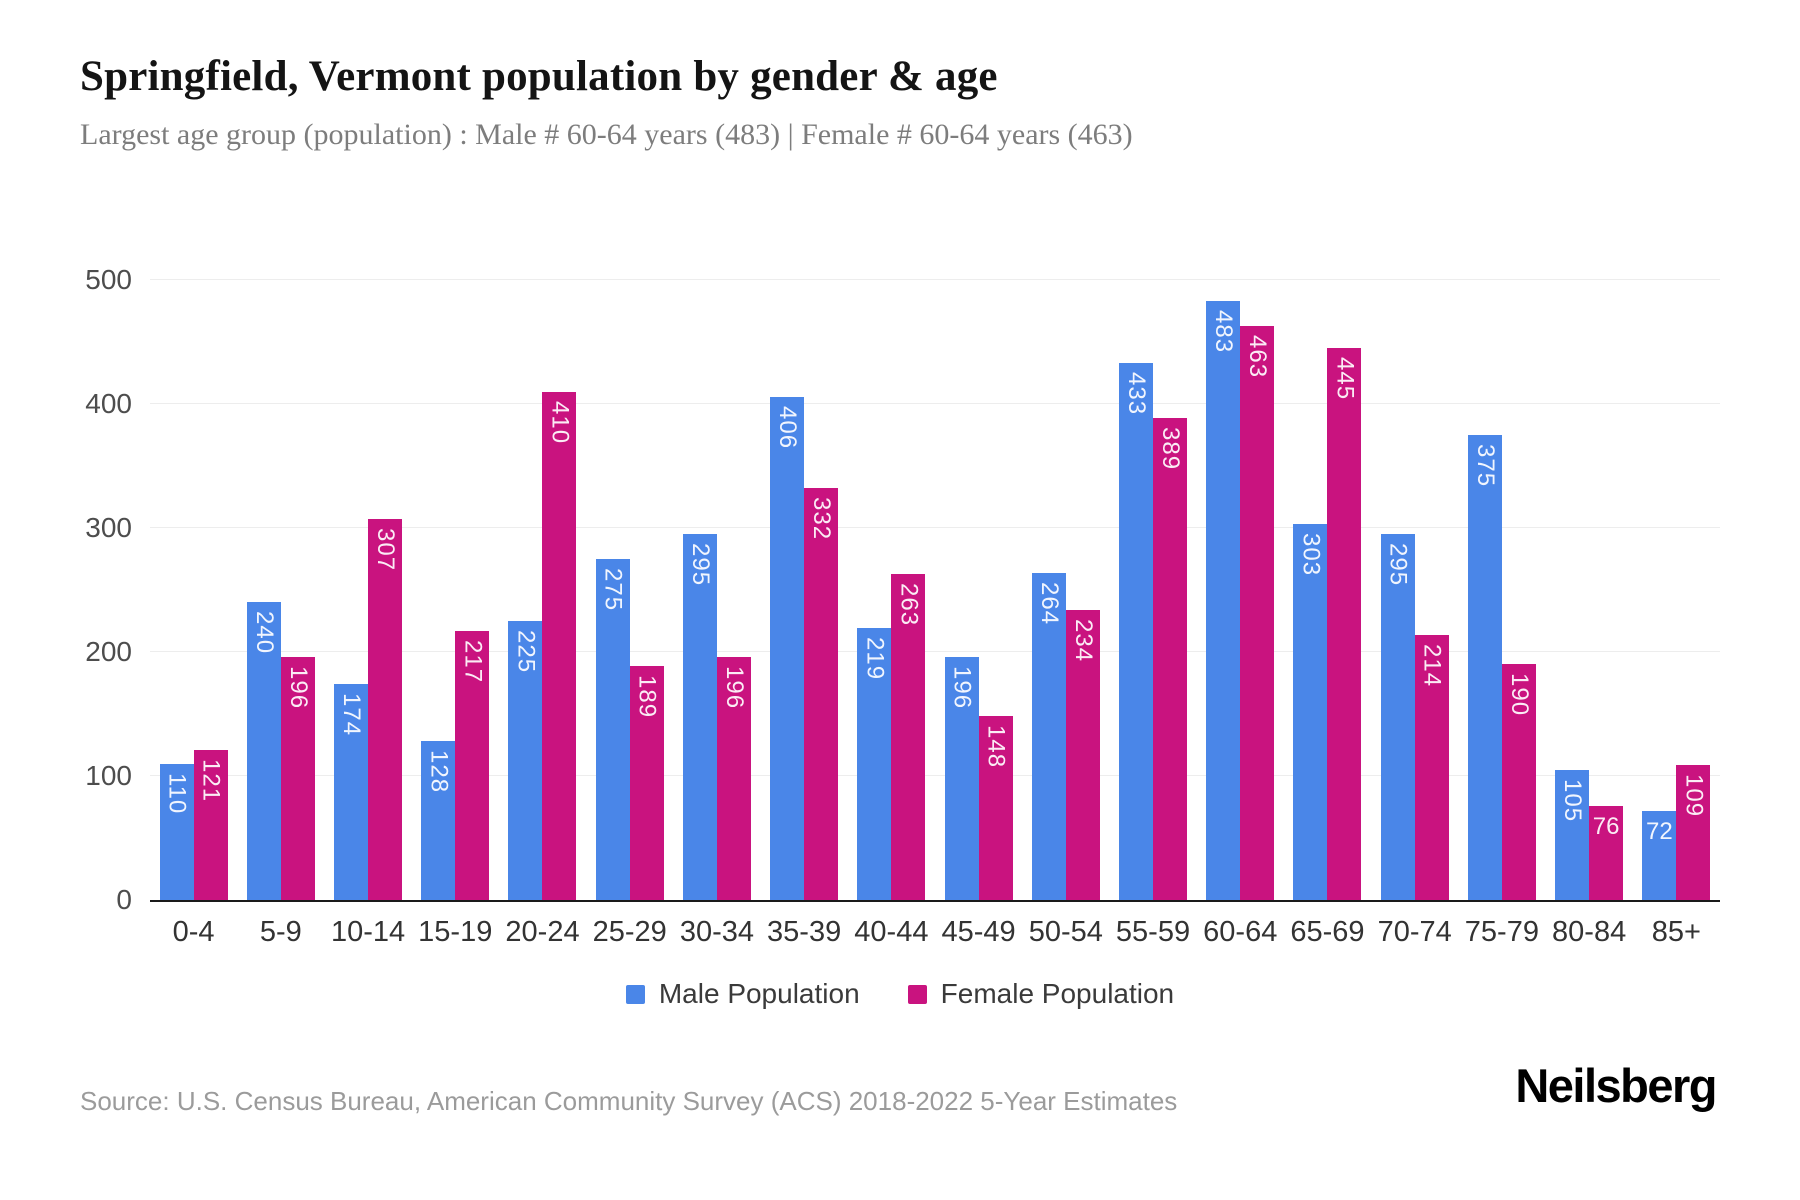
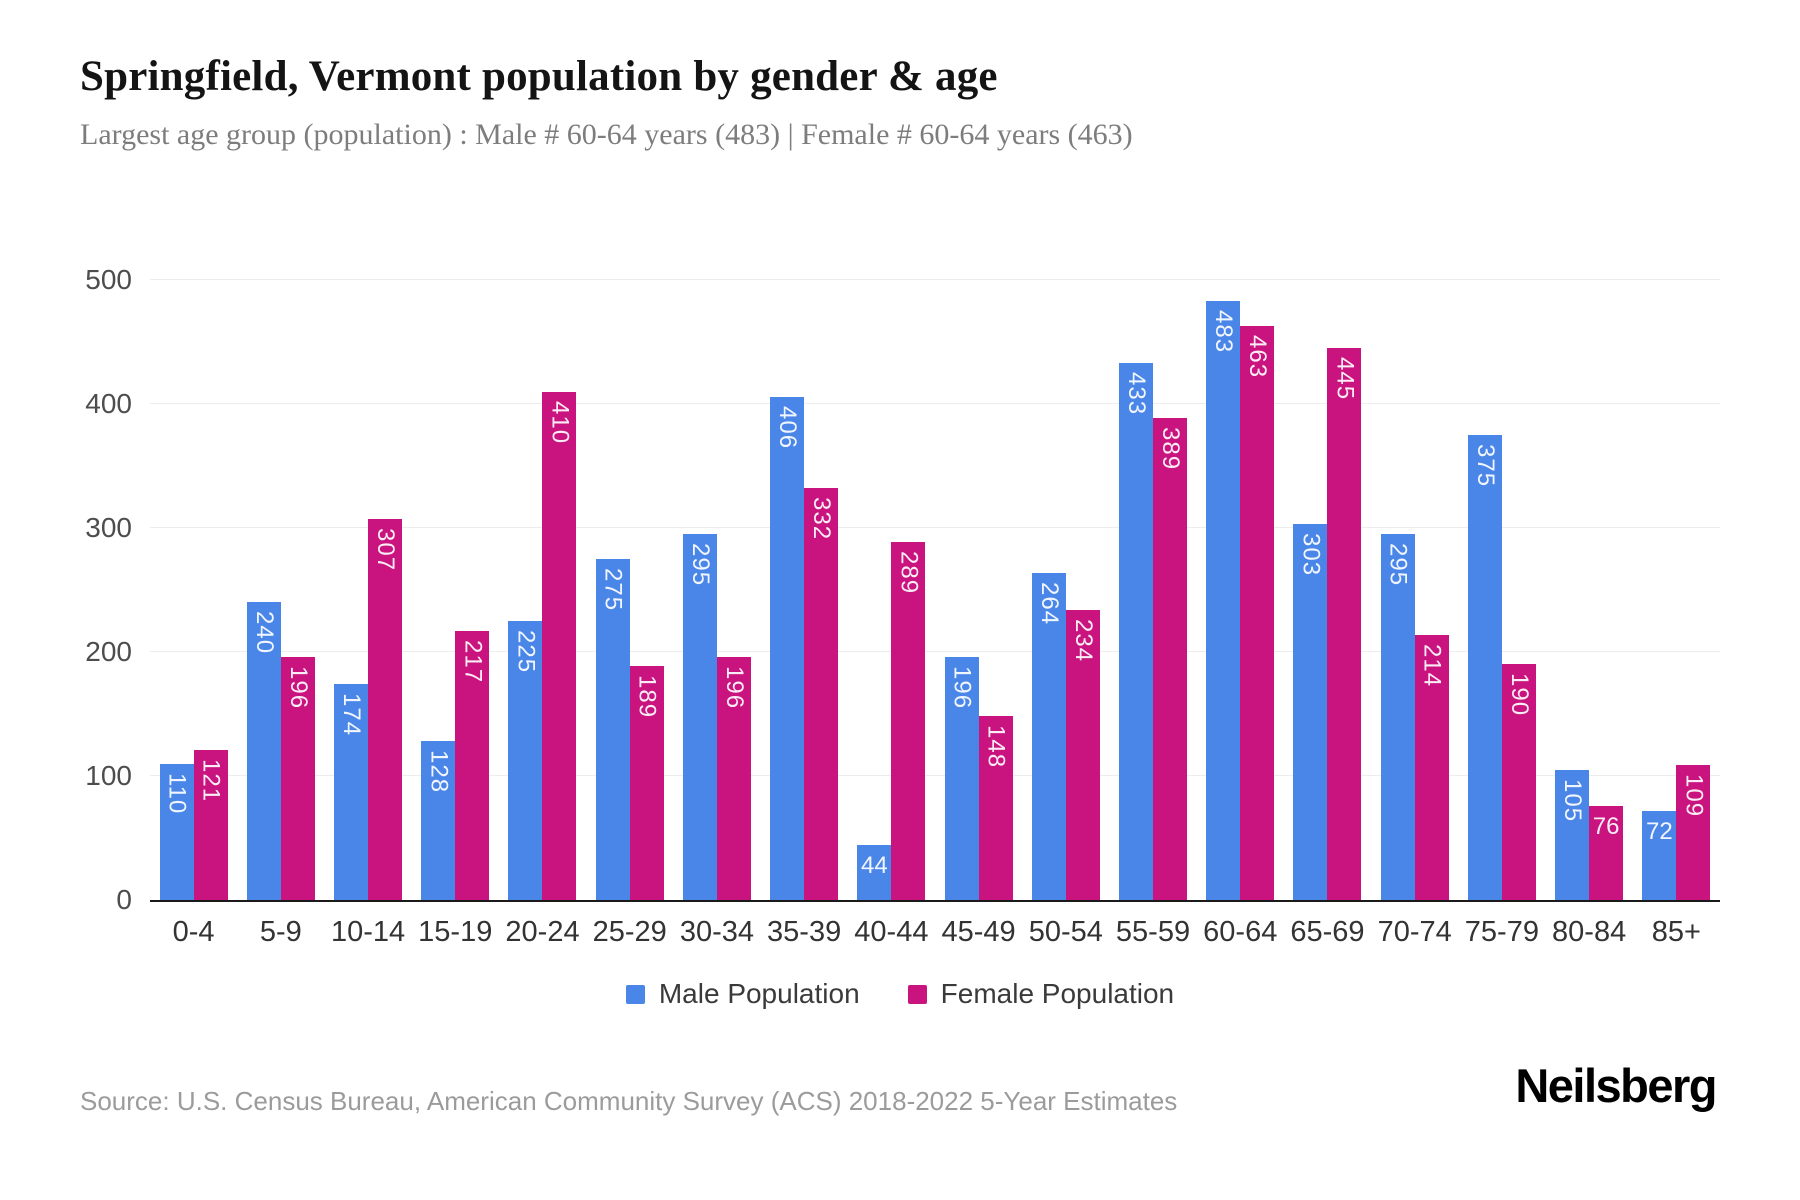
Male Population/40-44: 219 -> 44
Female Population/40-44: 263 -> 289
